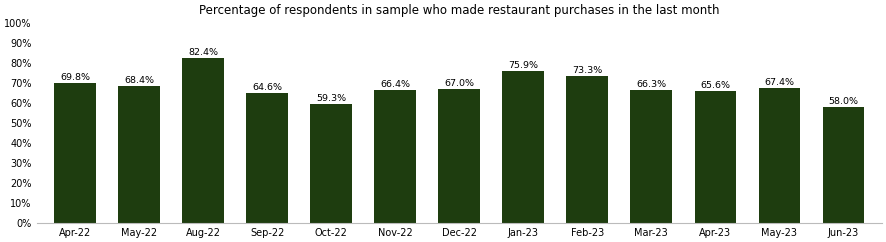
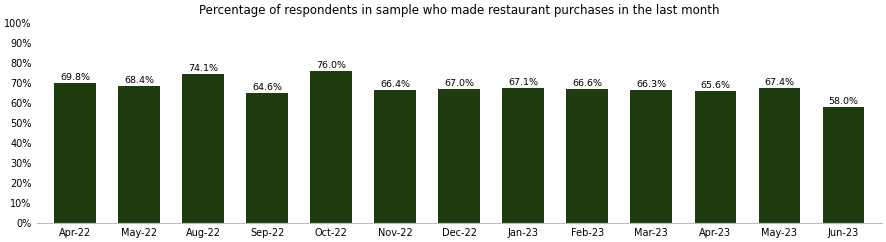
Aug-22: 82.4% -> 74.1%
Oct-22: 59.3% -> 76.0%
Jan-23: 75.9% -> 67.1%
Feb-23: 73.3% -> 66.6%
